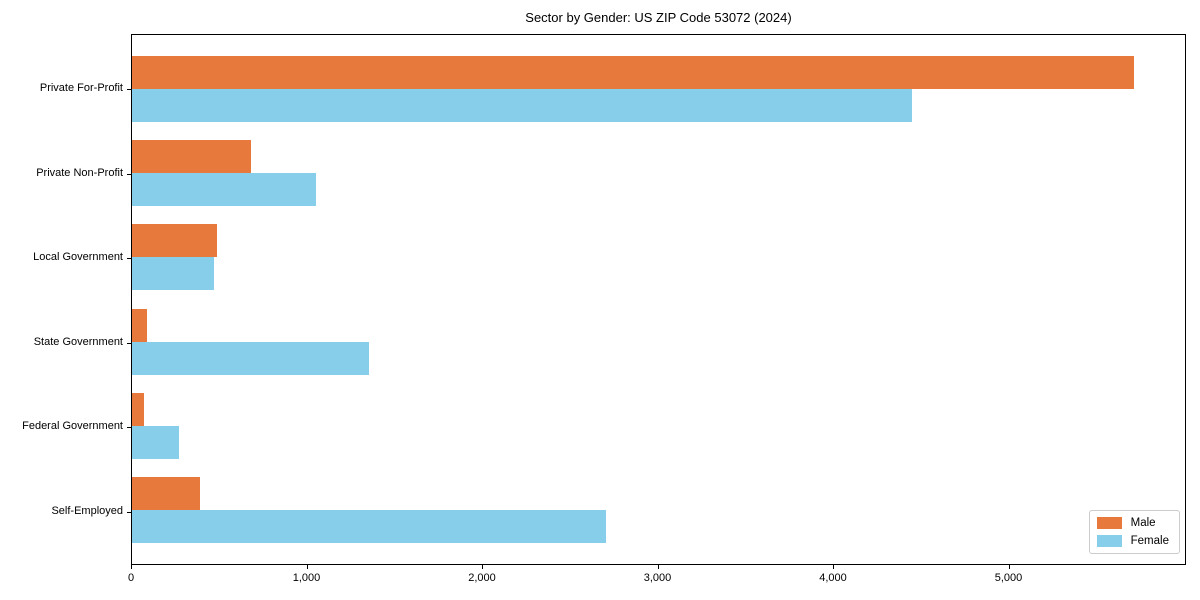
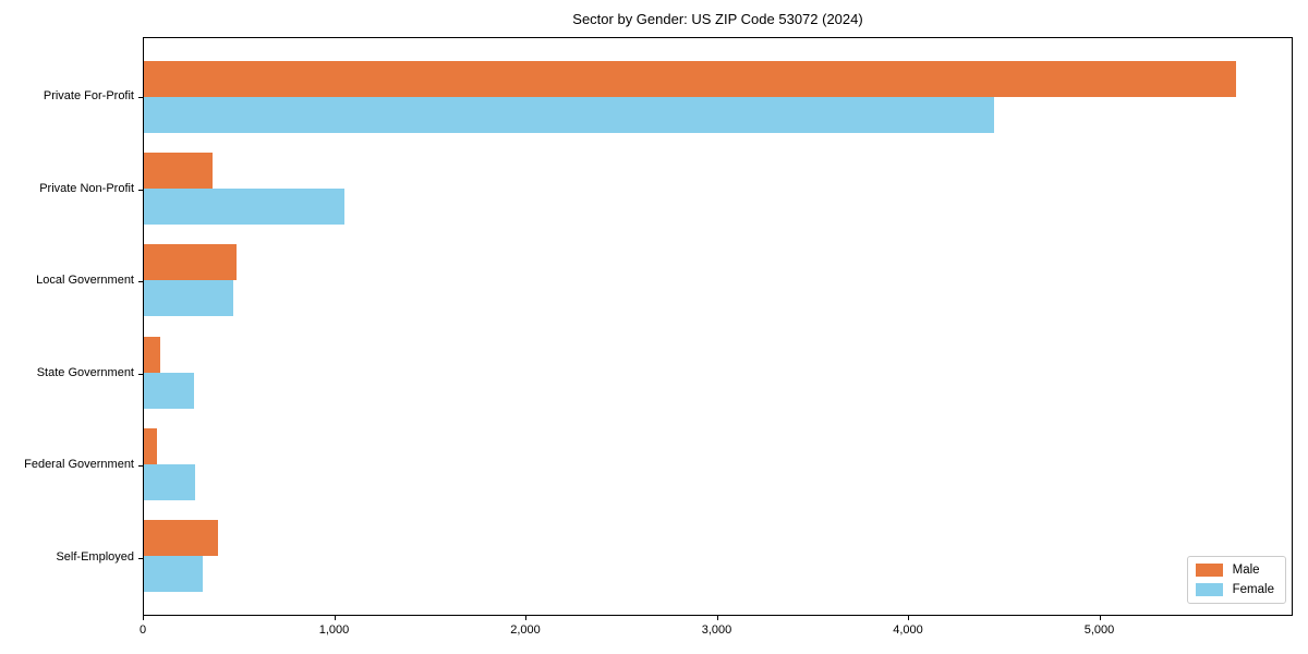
Male/Private Non-Profit: 680 -> 360
Female/State Government: 1350 -> 260
Female/Self-Employed: 2700 -> 310
